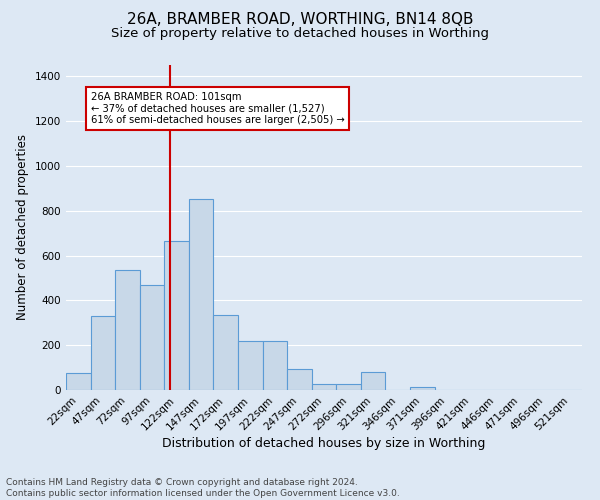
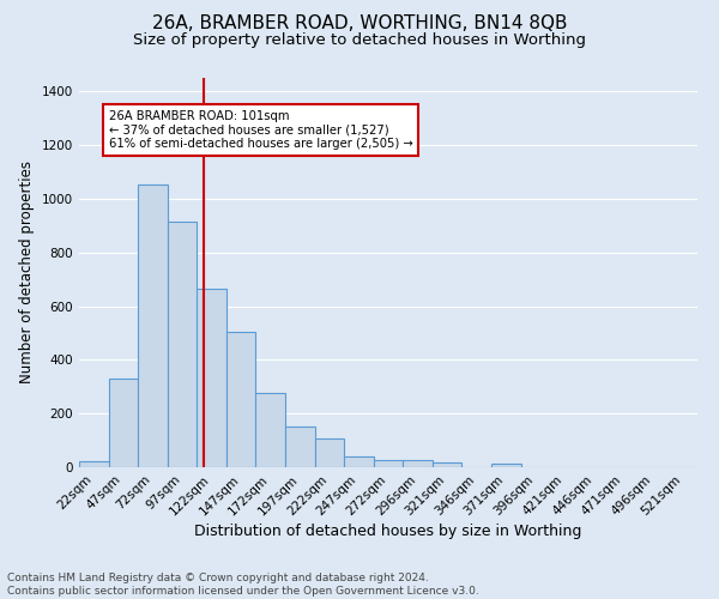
22sqm: 75 -> 22
72sqm: 535 -> 1052
97sqm: 470 -> 915
147sqm: 850 -> 502
172sqm: 335 -> 278
197sqm: 220 -> 152
222sqm: 220 -> 105
247sqm: 95 -> 38
321sqm: 80 -> 18
